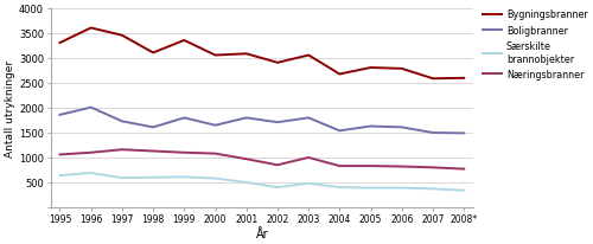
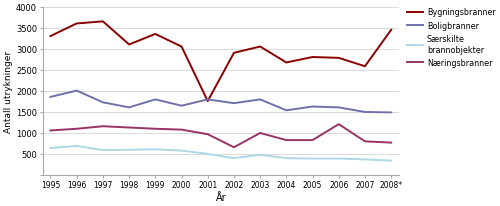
Bygningsbranner/1997: 3450 -> 3650
Bygningsbranner/2001: 3080 -> 1750
Næringsbranner/2002: 840 -> 650
Næringsbranner/2006: 810 -> 1200
Bygningsbranner/2008*: 2590 -> 3450
